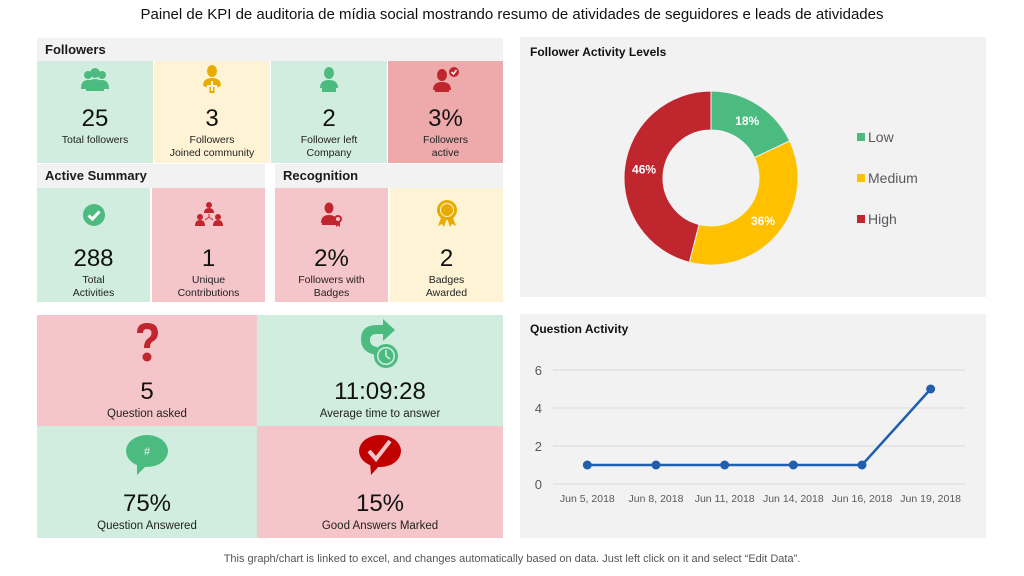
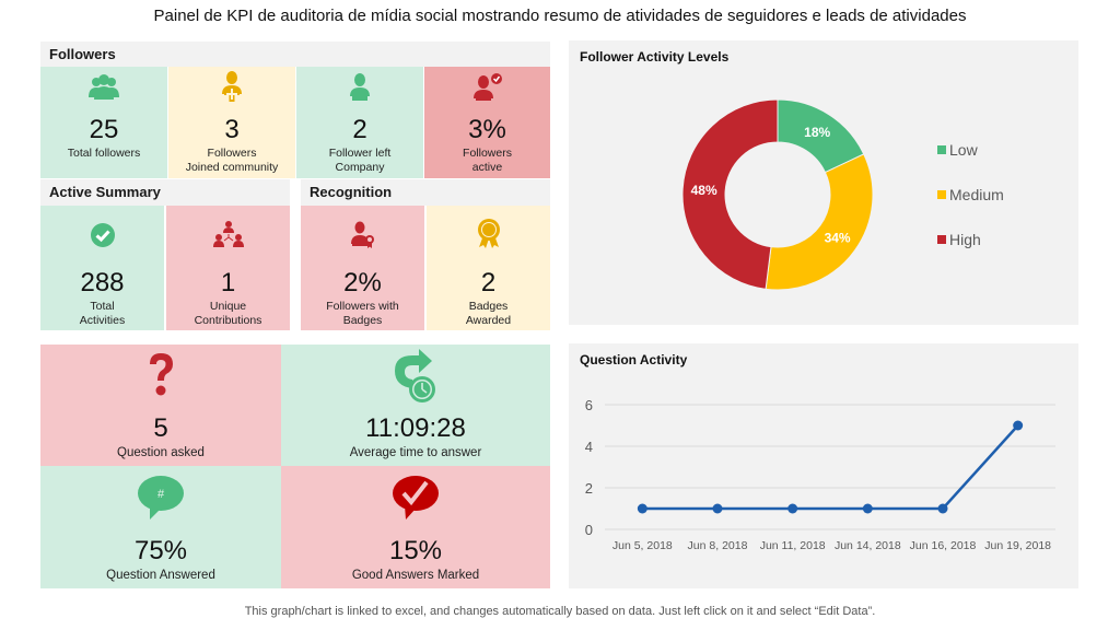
Follower Activity Levels/Medium: 36% -> 34%
Follower Activity Levels/High: 46% -> 48%
